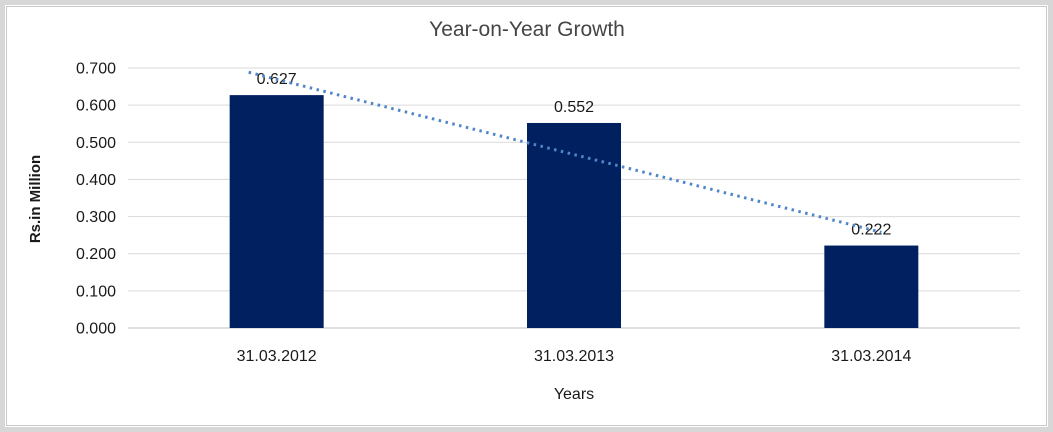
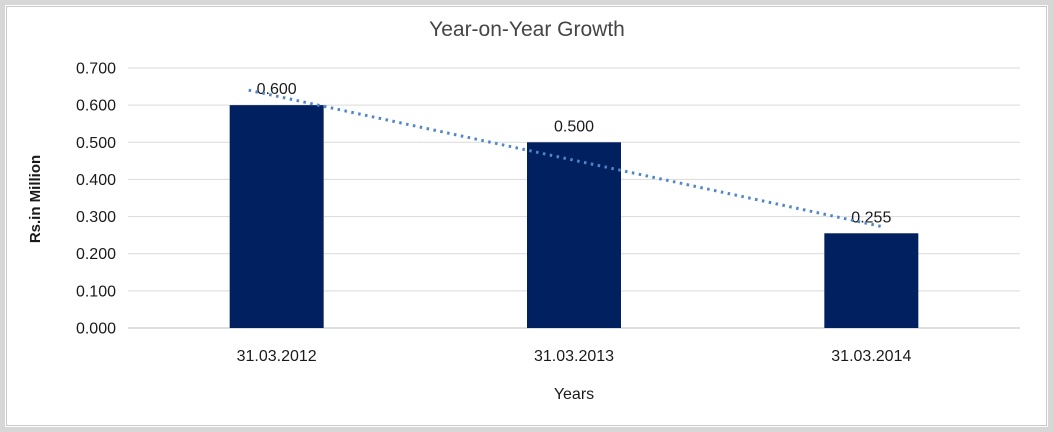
31.03.2012: 0.627 -> 0.600
31.03.2013: 0.552 -> 0.500
31.03.2014: 0.222 -> 0.255
